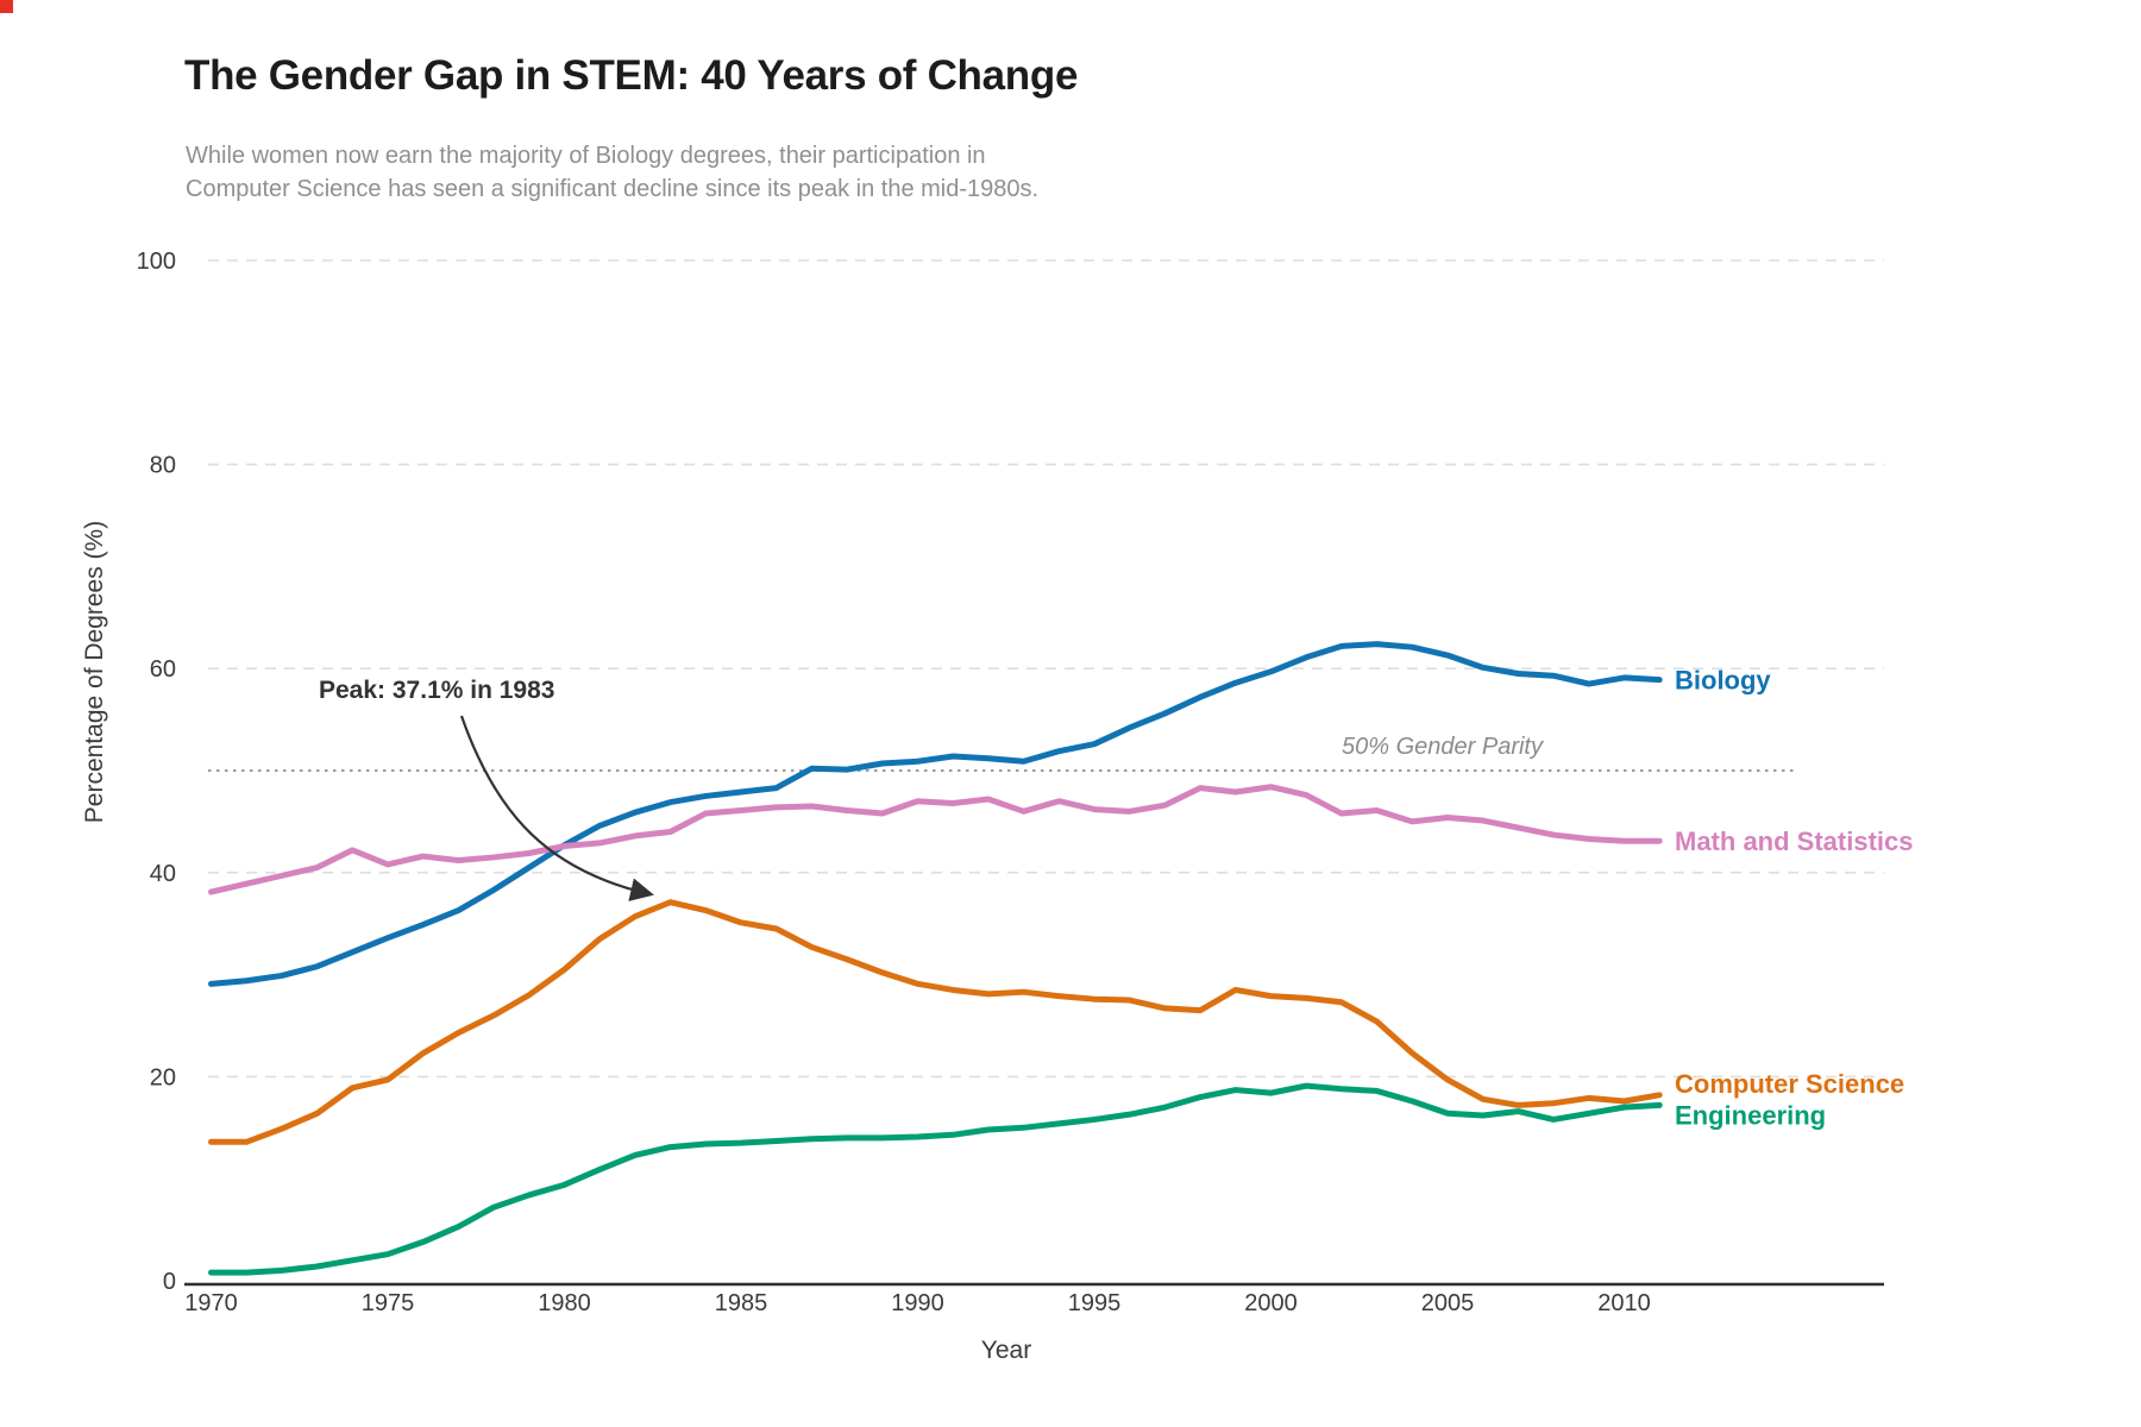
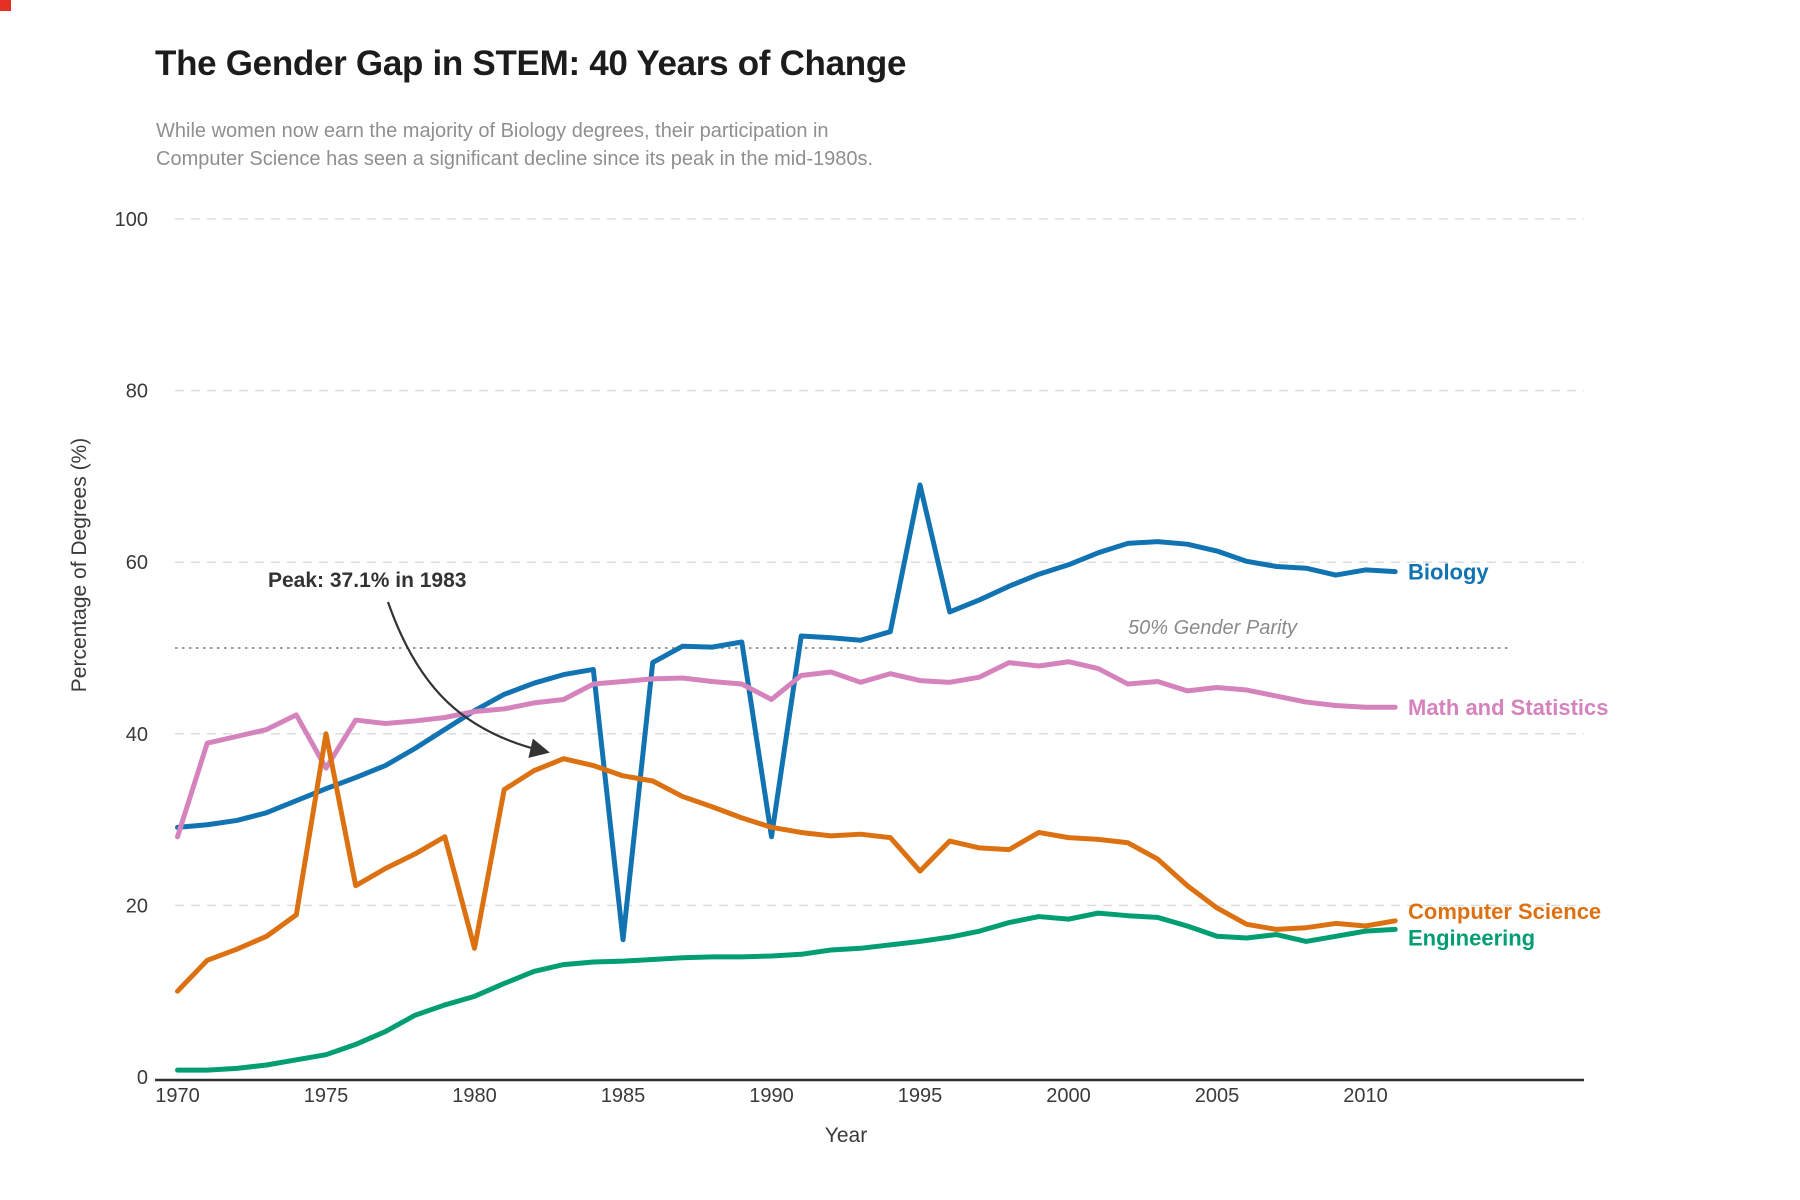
Math and Statistics/1970: 38 -> 28
Computer Science/1970: 14 -> 10
Math and Statistics/1975: 41 -> 36
Computer Science/1975: 20 -> 40
Computer Science/1980: 30 -> 15
Biology/1985: 48 -> 16
Biology/1990: 51 -> 28
Math and Statistics/1990: 47 -> 44
Biology/1995: 53 -> 69
Computer Science/1995: 28 -> 24
